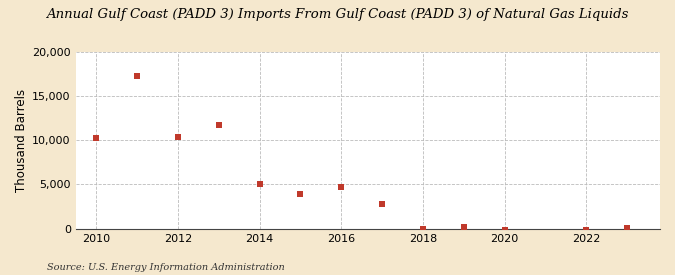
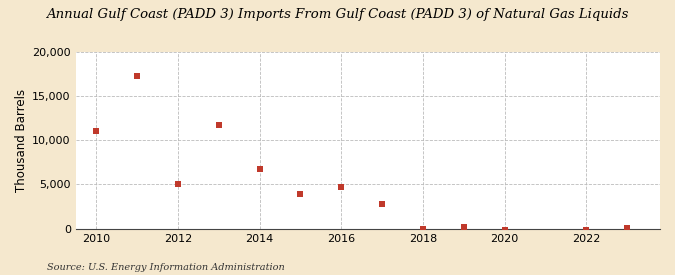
2010: 10,300 -> 11,000
2012: 10,400 -> 5,000
2014: 5,000 -> 6,800
